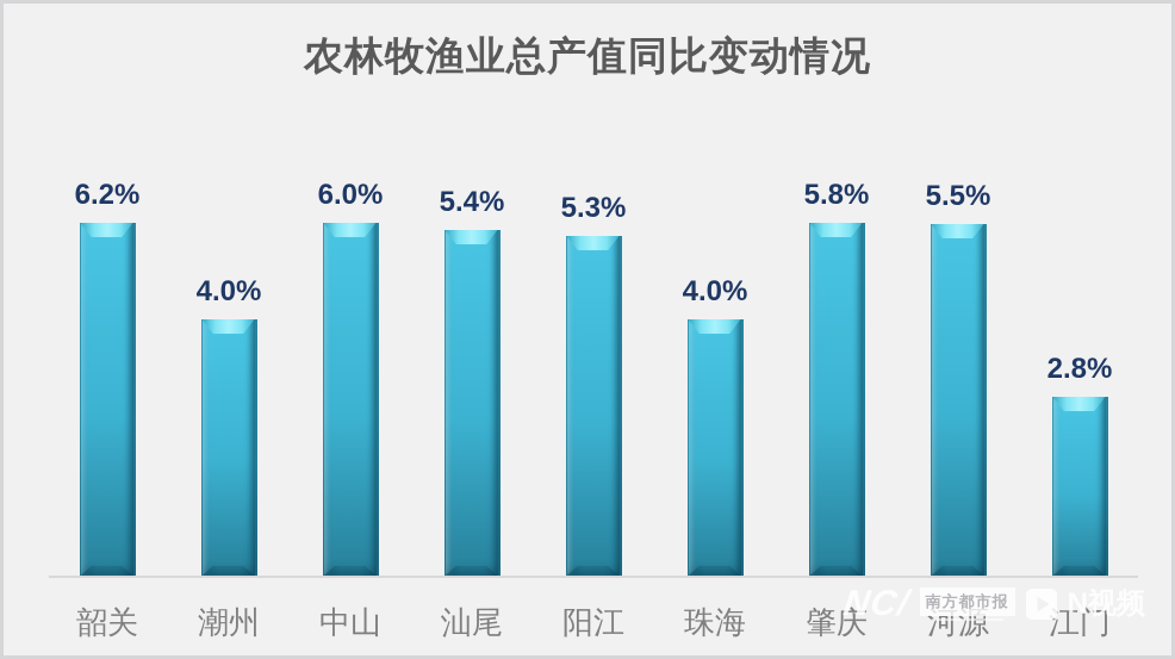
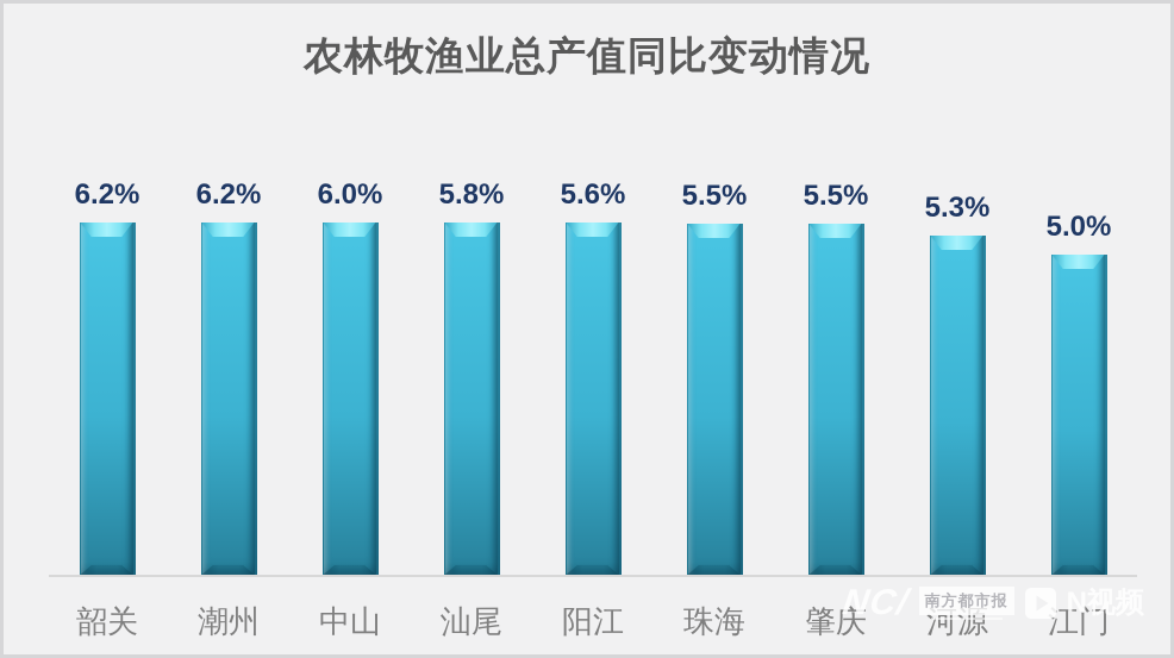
潮州: 4.0% -> 6.2%
汕尾: 5.4% -> 5.8%
阳江: 5.3% -> 5.6%
珠海: 4.0% -> 5.5%
肇庆: 5.8% -> 5.5%
河源: 5.5% -> 5.3%
江门: 2.8% -> 5.0%
